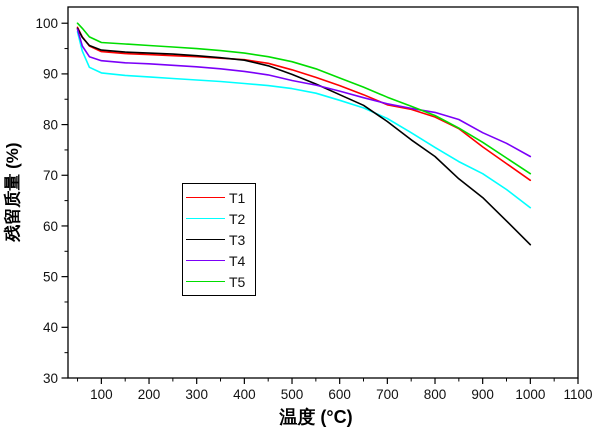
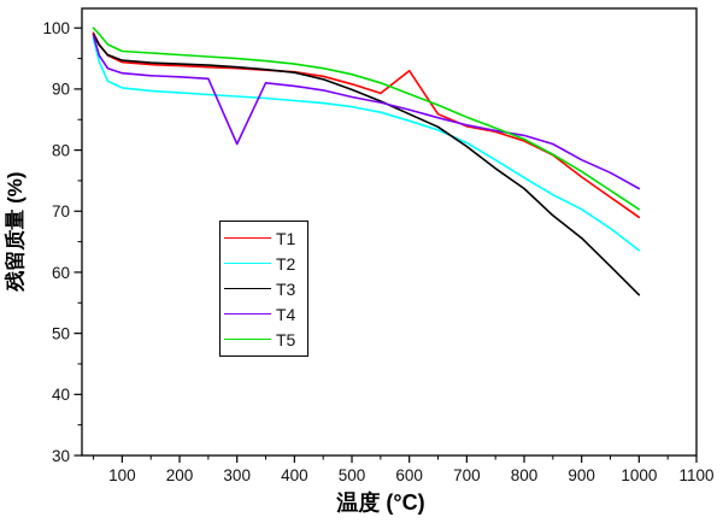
T4/300: 91 -> 81
T1/600: 88 -> 93
